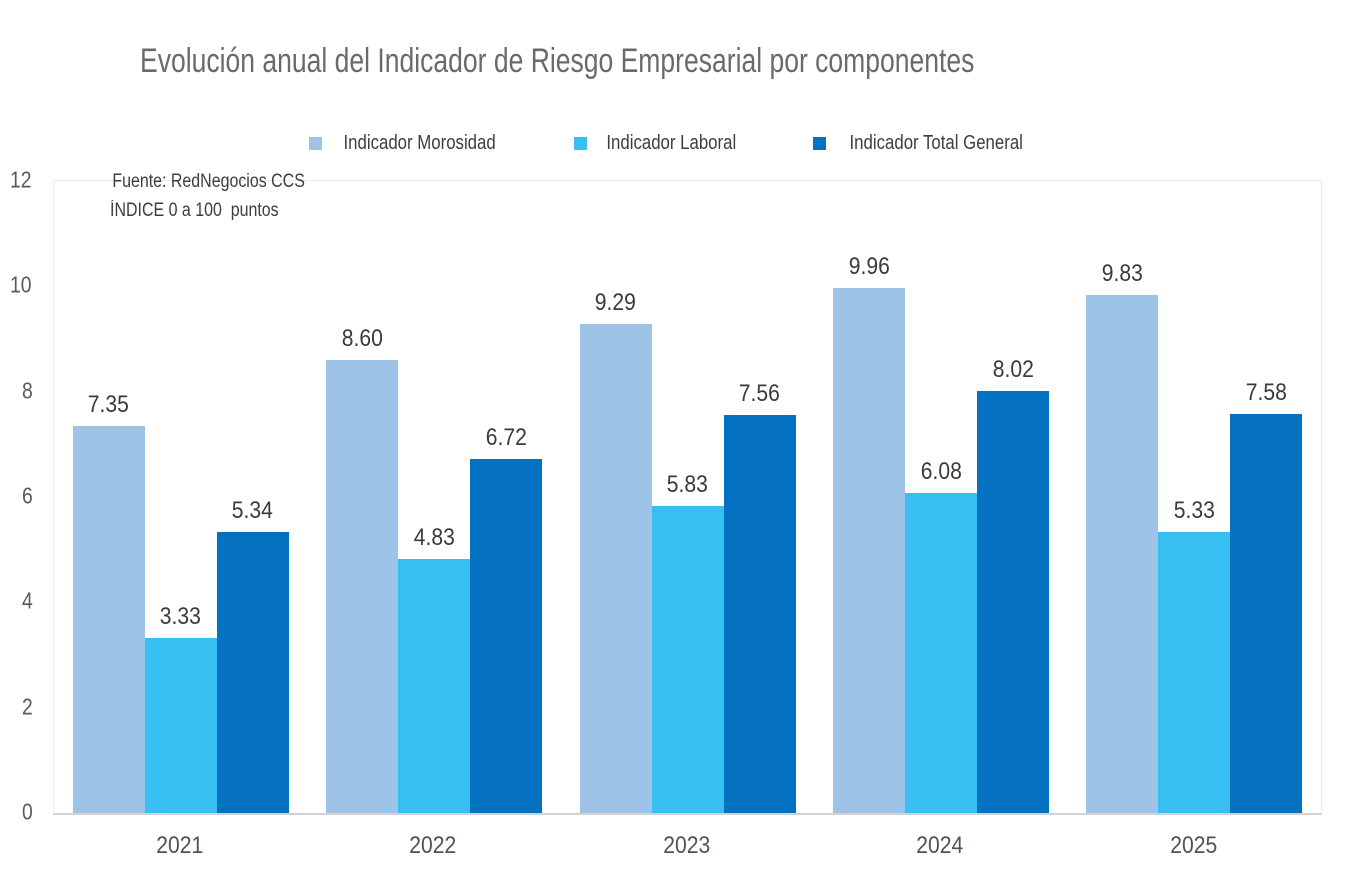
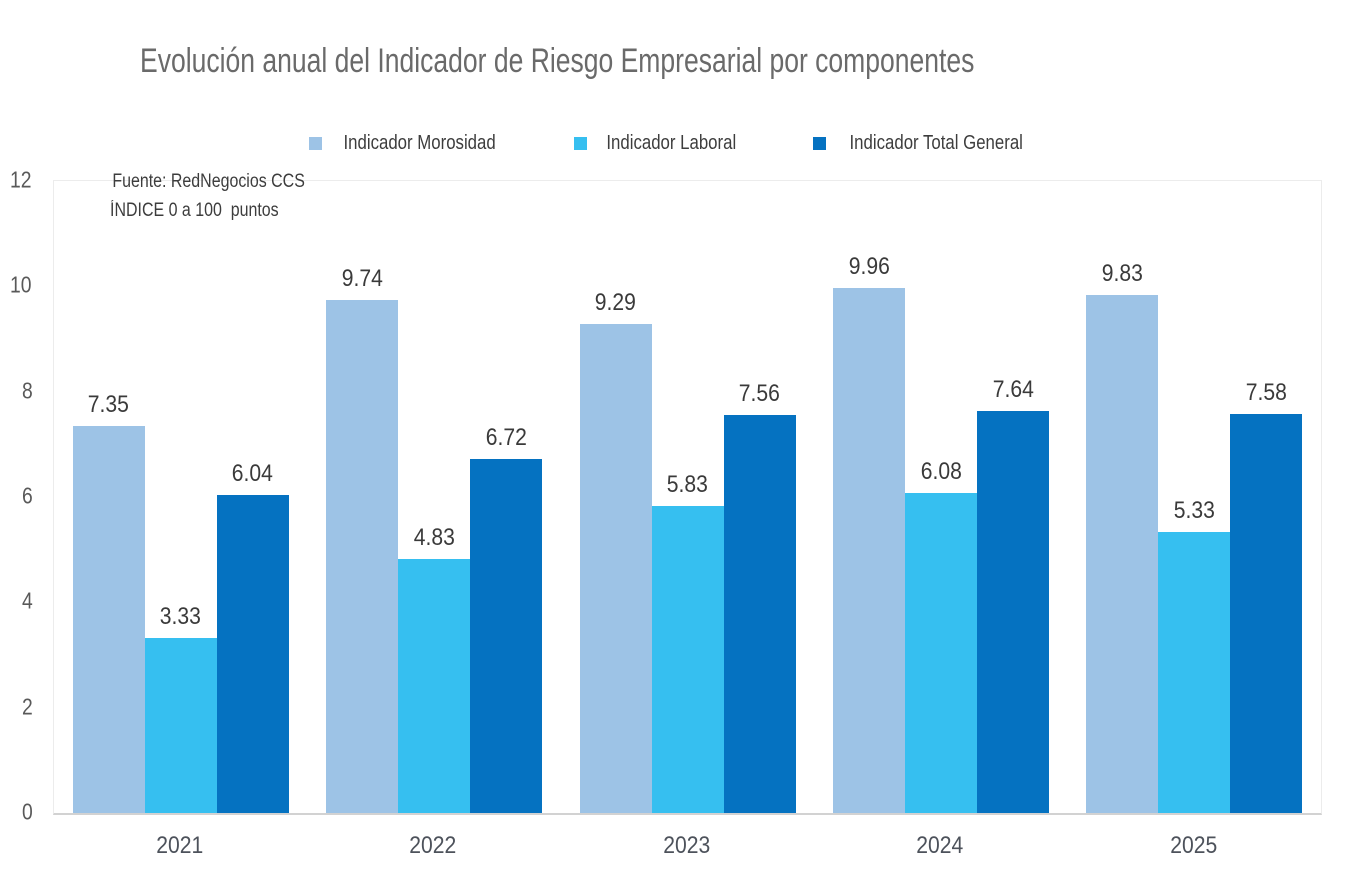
Indicador Total General/2021: 5.34 -> 6.04
Indicador Morosidad/2022: 8.60 -> 9.74
Indicador Total General/2024: 8.02 -> 7.64
